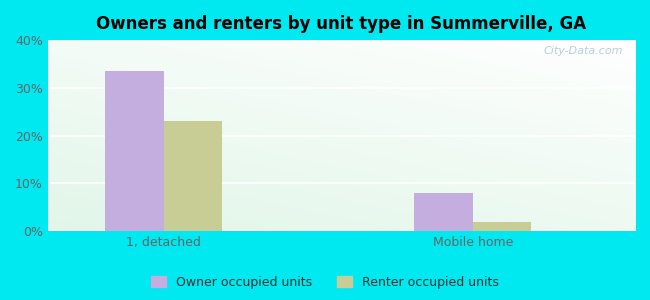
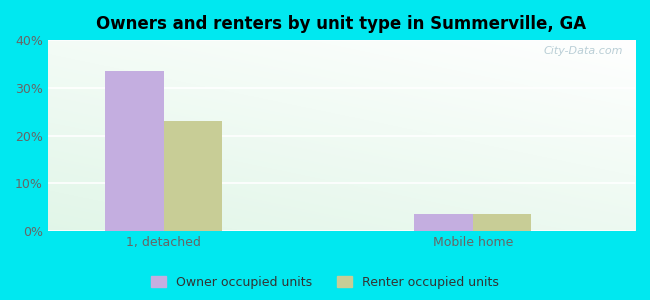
Owner occupied units/Mobile home: 8.0% -> 3.5%
Renter occupied units/Mobile home: 2.0% -> 3.5%
